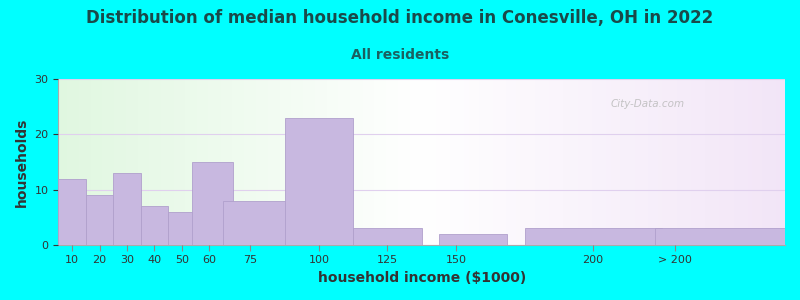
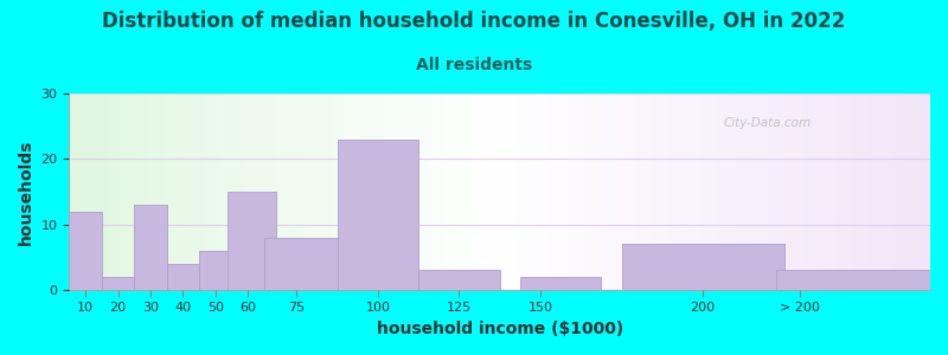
20: 9 -> 2
40: 7 -> 4
200: 3 -> 7
